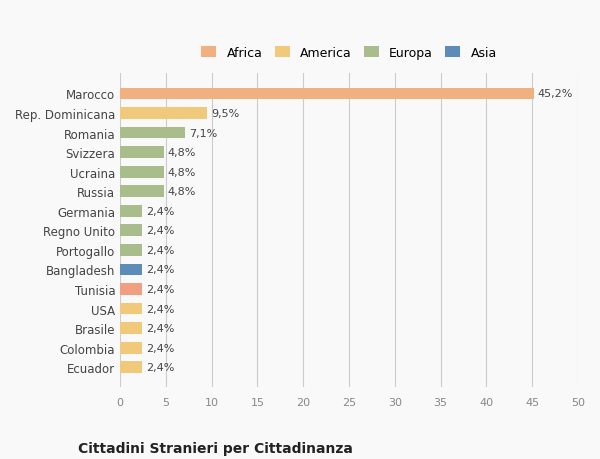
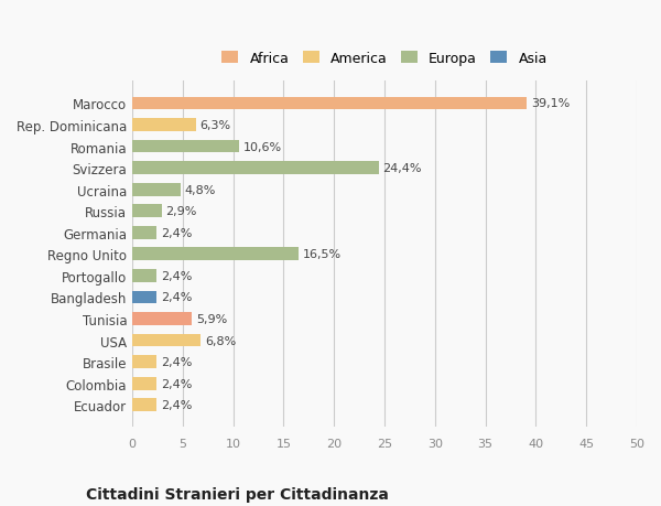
Marocco: 45,2% -> 39,1%
Rep. Dominicana: 9,5% -> 6,3%
Romania: 7,1% -> 10,6%
Svizzera: 4,8% -> 24,4%
Russia: 4,8% -> 2,9%
Regno Unito: 2,4% -> 16,5%
Tunisia: 2,4% -> 5,9%
USA: 2,4% -> 6,8%
